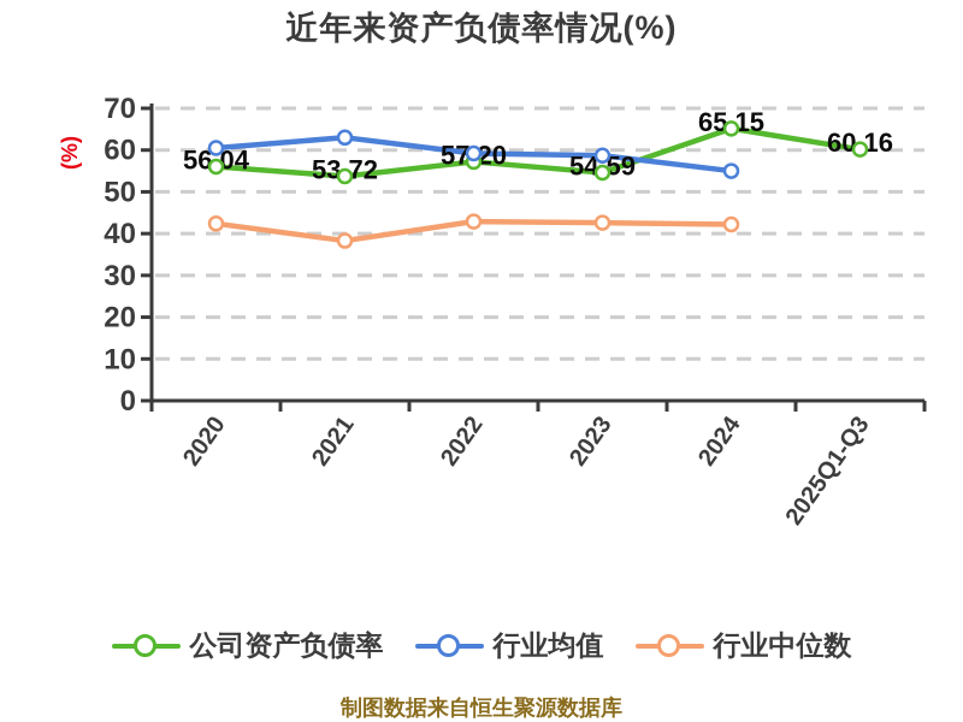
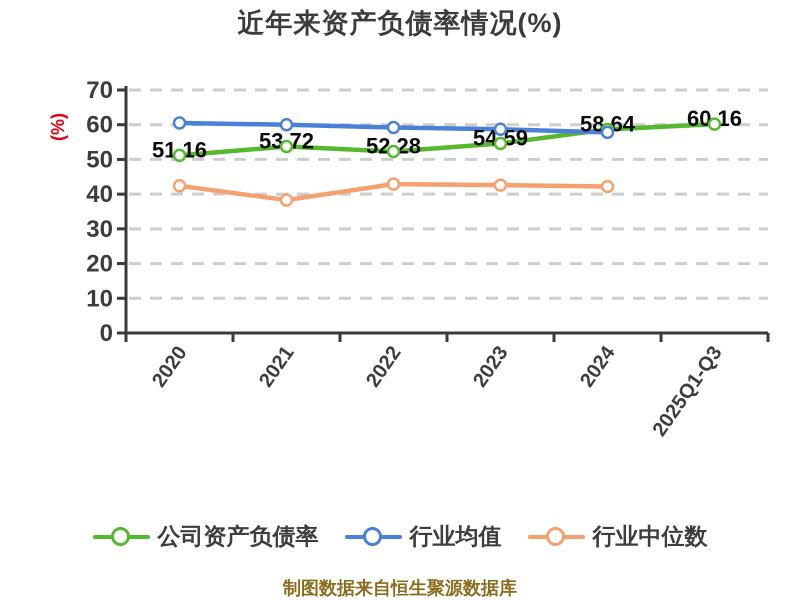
公司资产负债率/2020: 56.04 -> 51.16
行业均值/2021: 63 -> 60
公司资产负债率/2022: 57.20 -> 52.28
公司资产负债率/2024: 65.15 -> 58.64
行业均值/2024: 55 -> 58
